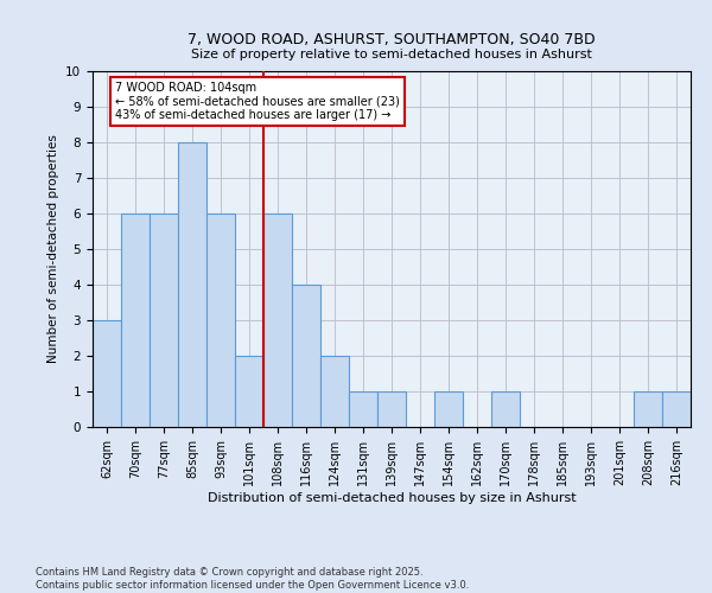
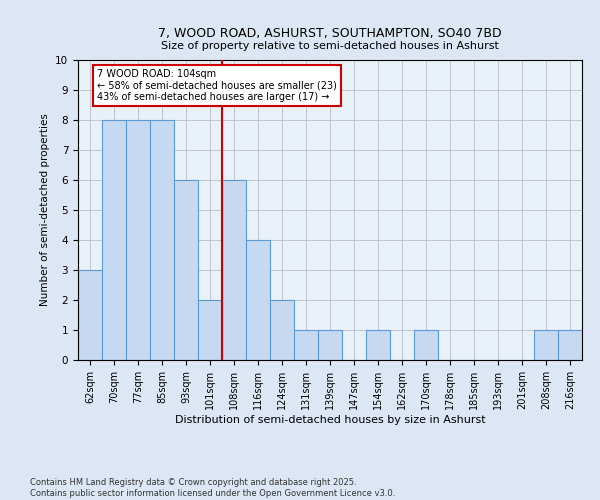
70sqm: 6 -> 8
77sqm: 6 -> 8
